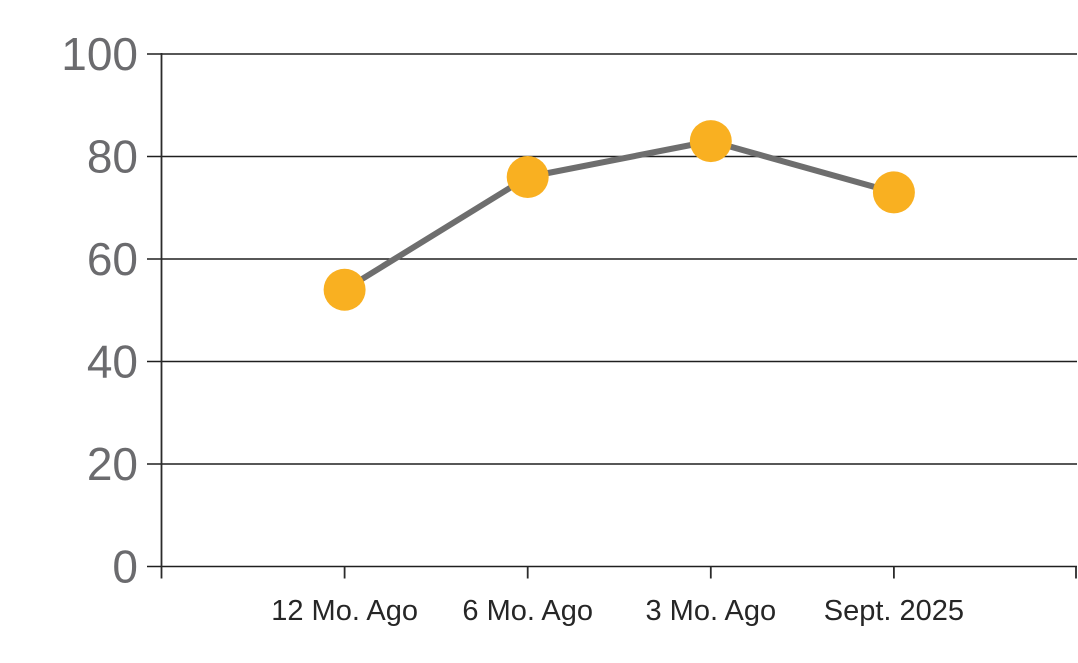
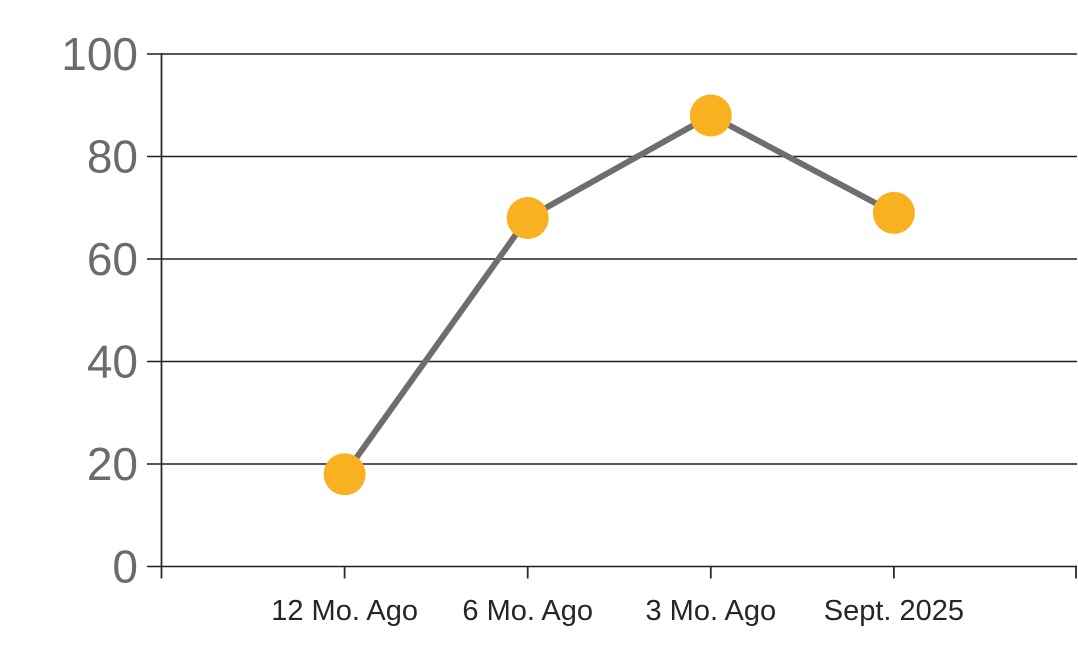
12 Mo. Ago: 54 -> 18
6 Mo. Ago: 76 -> 68
3 Mo. Ago: 83 -> 88
Sept. 2025: 73 -> 69
